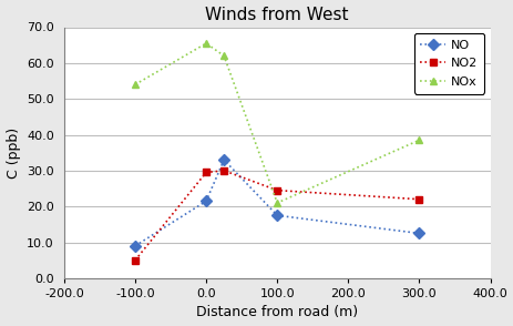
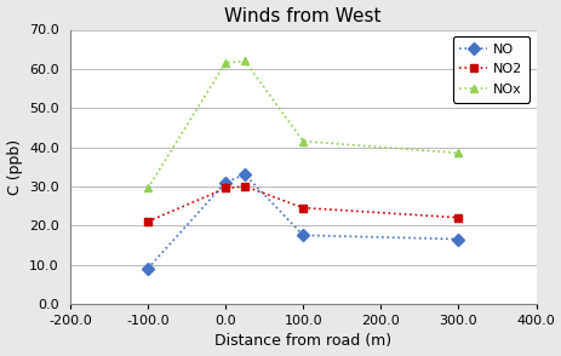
NO2/-100.0: 5.0 -> 21.0
NOx/-100.0: 54.0 -> 29.5
NO/0.0: 21.5 -> 31.0
NOx/0.0: 65.5 -> 61.5
NOx/100.0: 21.0 -> 41.5
NO/300.0: 12.5 -> 16.5
